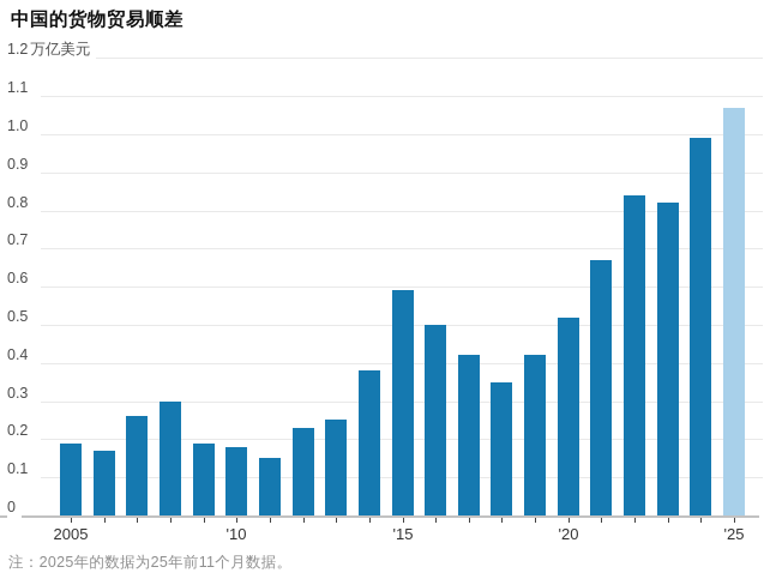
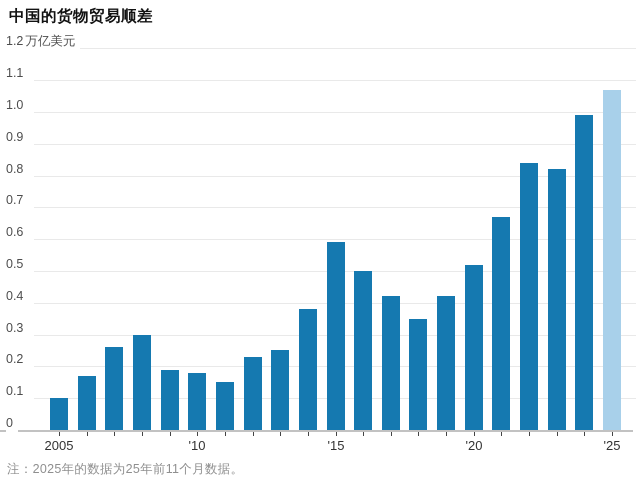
2005: 0.19 -> 0.10
